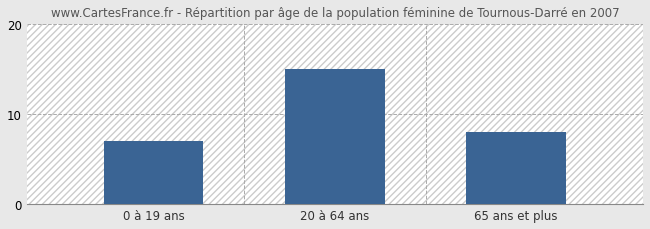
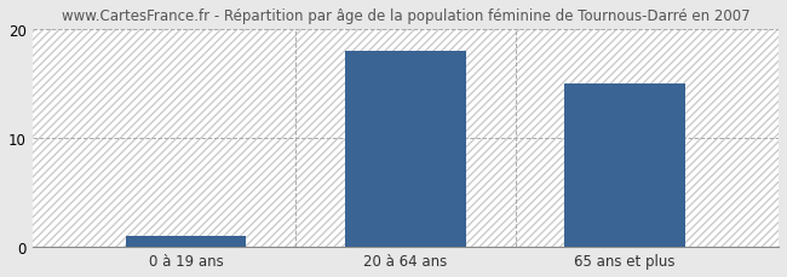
0 à 19 ans: 7 -> 1
20 à 64 ans: 15 -> 18
65 ans et plus: 8 -> 15
